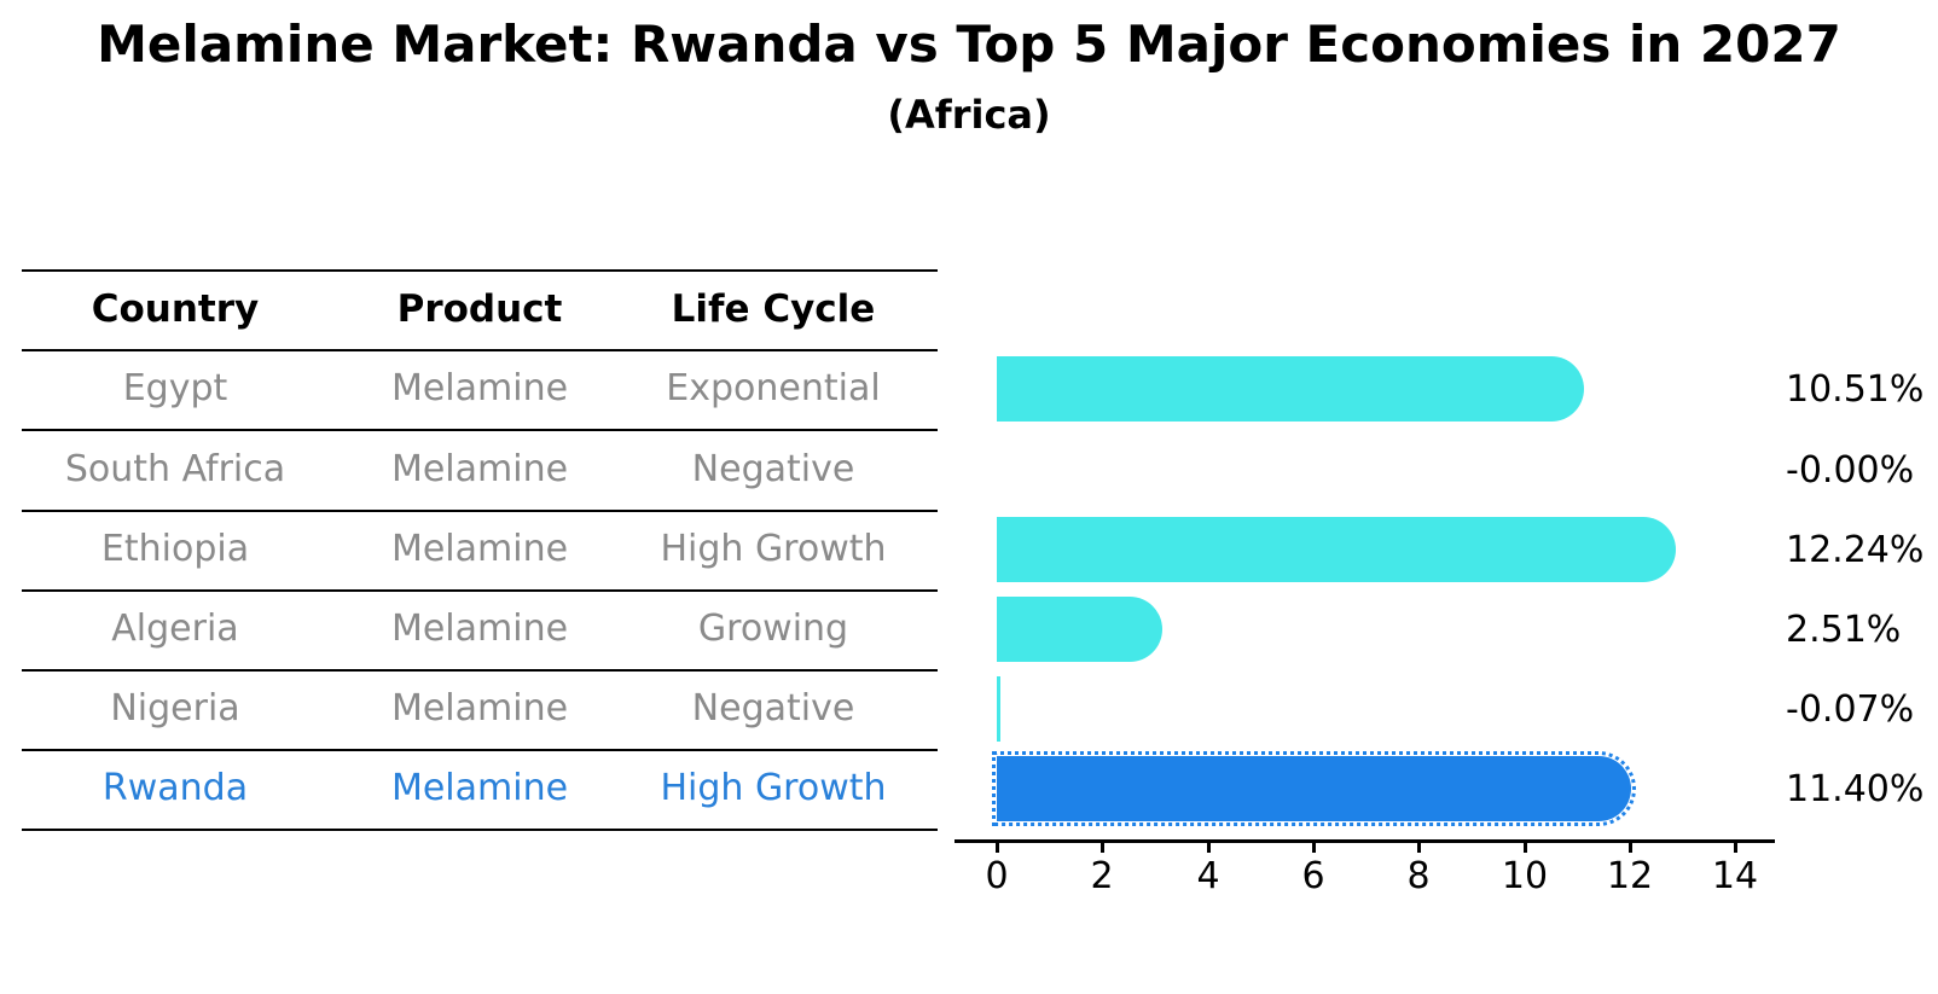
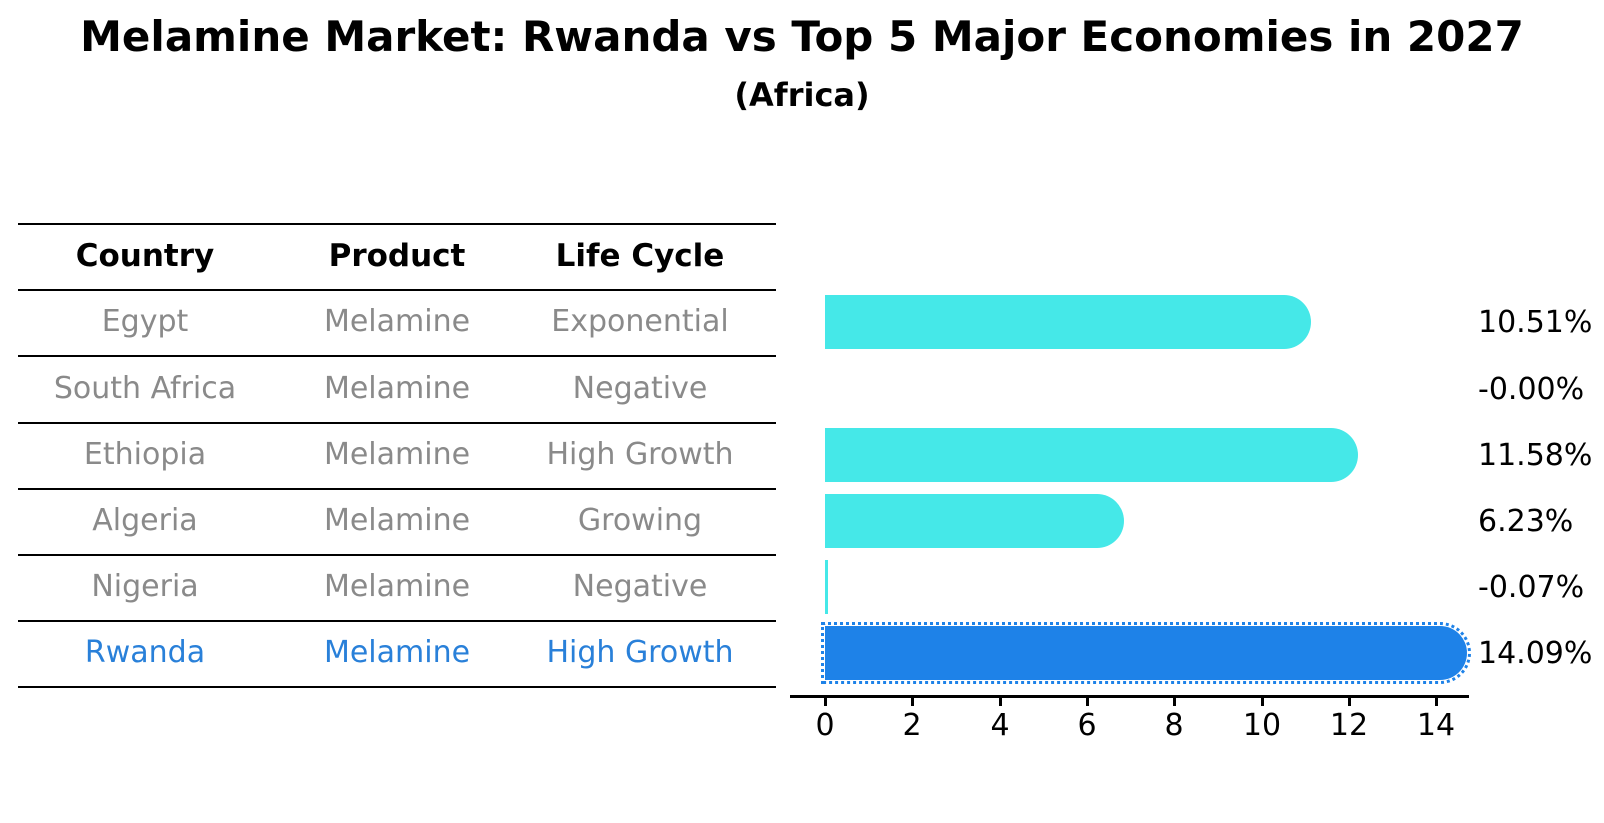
Ethiopia: 12.24% -> 11.58%
Algeria: 2.51% -> 6.23%
Rwanda: 11.40% -> 14.09%
